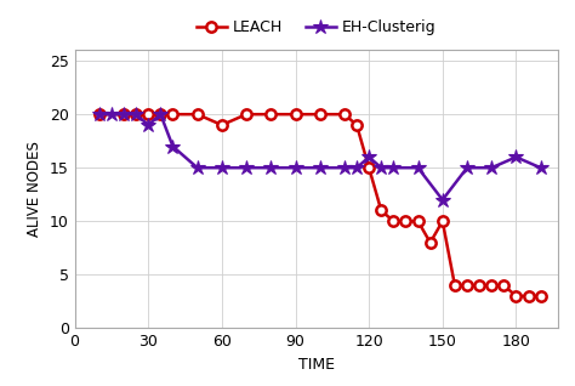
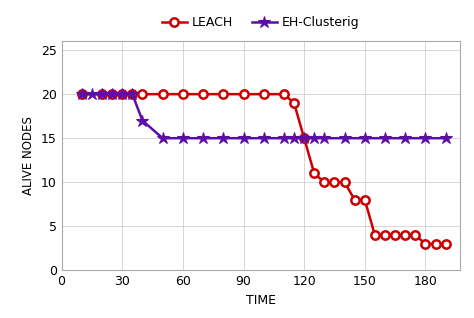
EH-Clusterig/30: 19 -> 20
LEACH/60: 19 -> 20
EH-Clusterig/120: 16 -> 15
LEACH/150: 10 -> 8
EH-Clusterig/150: 12 -> 15
EH-Clusterig/180: 16 -> 15
